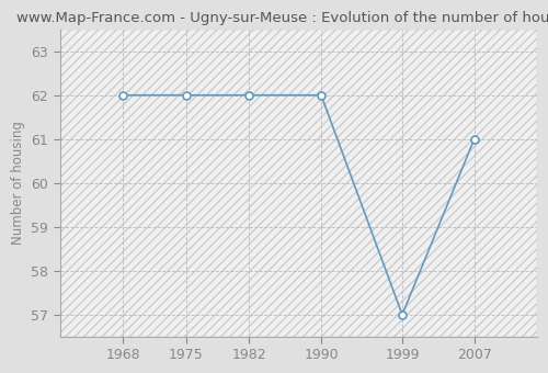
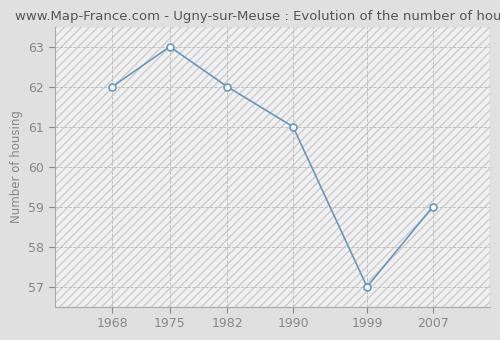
1975: 62 -> 63
1990: 62 -> 61
2007: 61 -> 59
